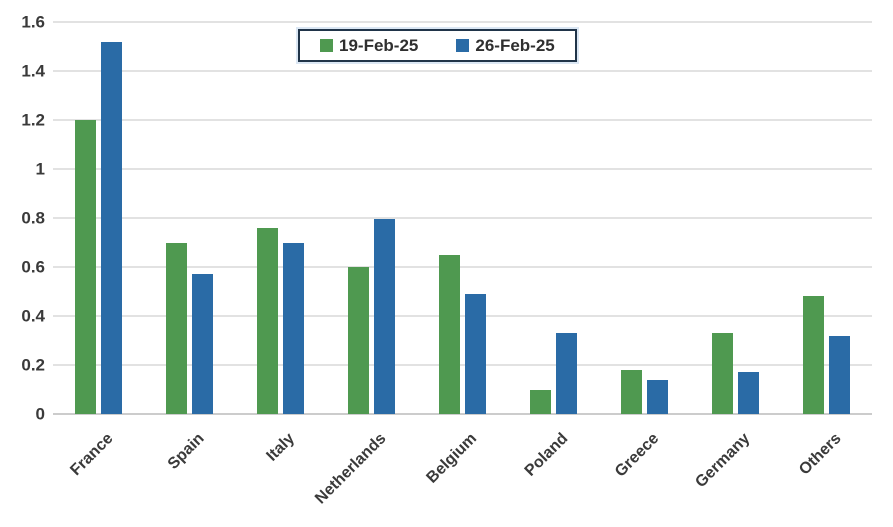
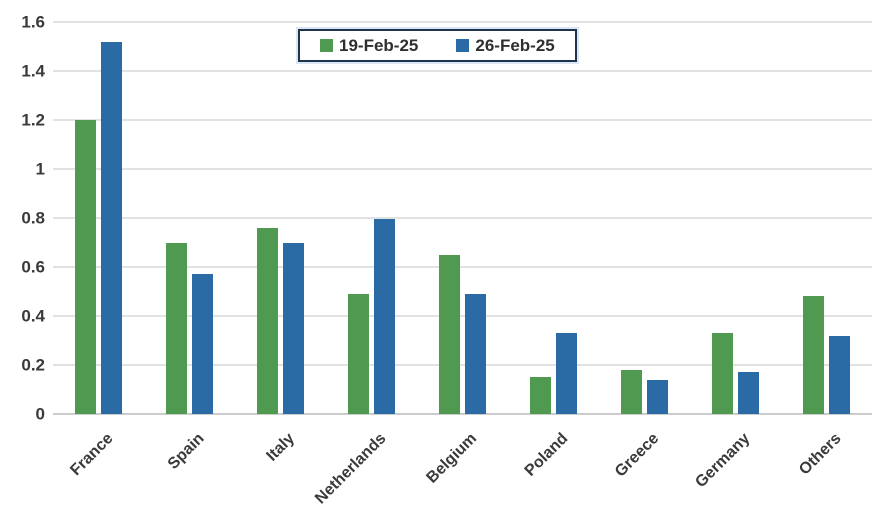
19-Feb-25/Netherlands: 0.60 -> 0.49
19-Feb-25/Poland: 0.10 -> 0.15
